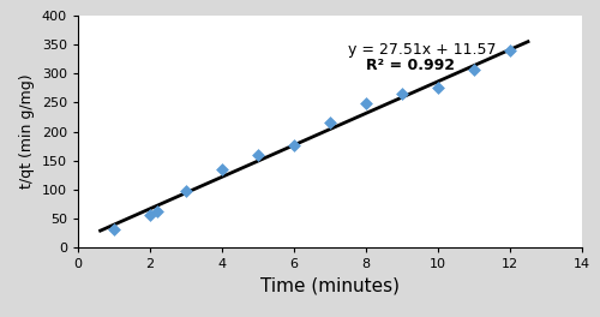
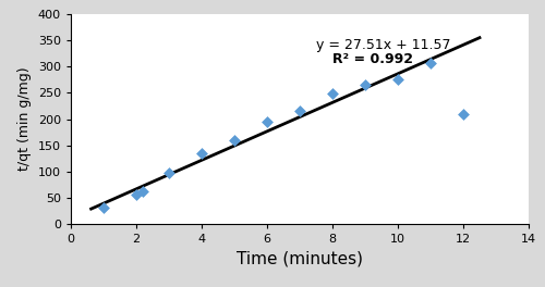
6: 177 -> 195
12: 340 -> 210
